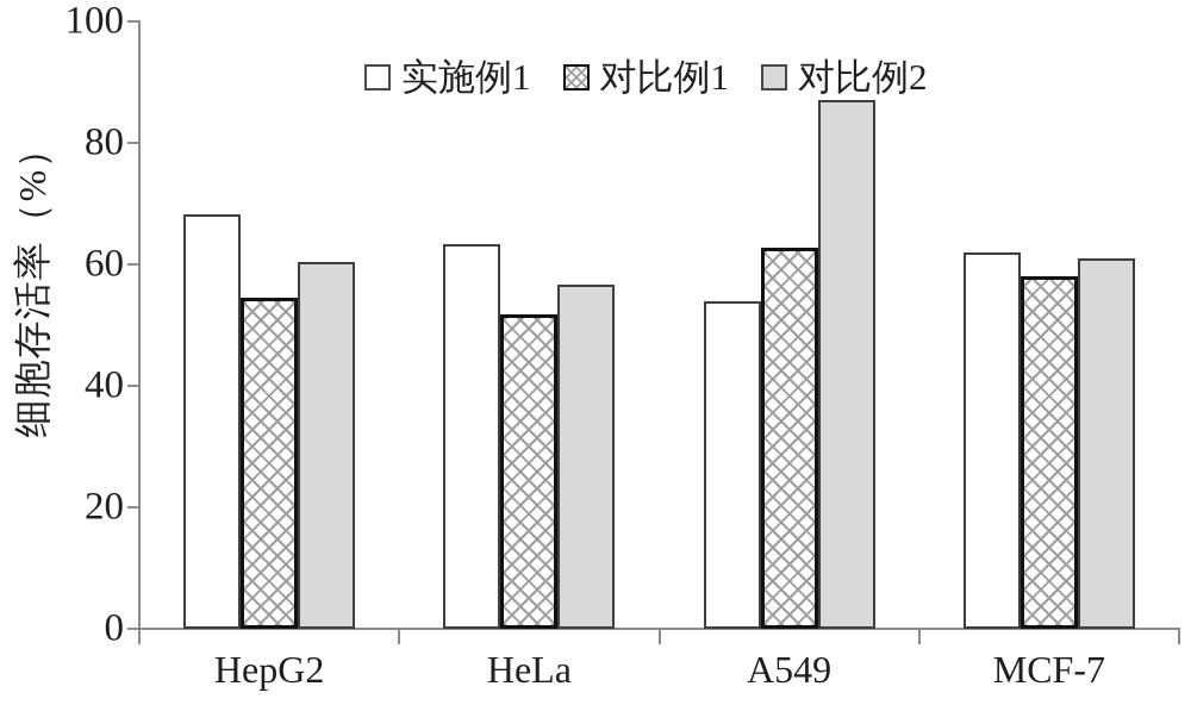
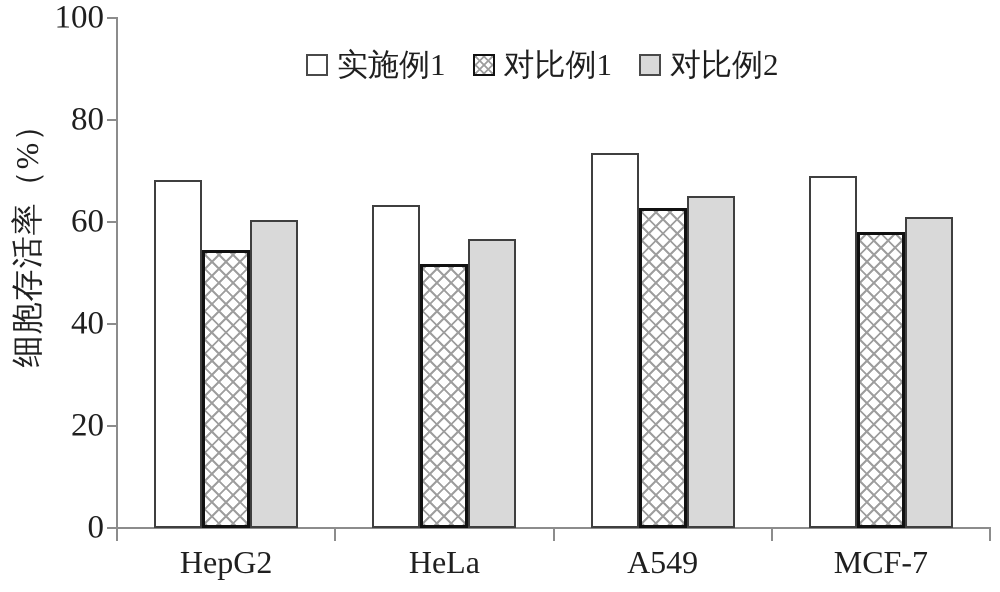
实施例1/A549: 54 -> 74
对比例2/A549: 87 -> 65
实施例1/MCF-7: 62 -> 69
